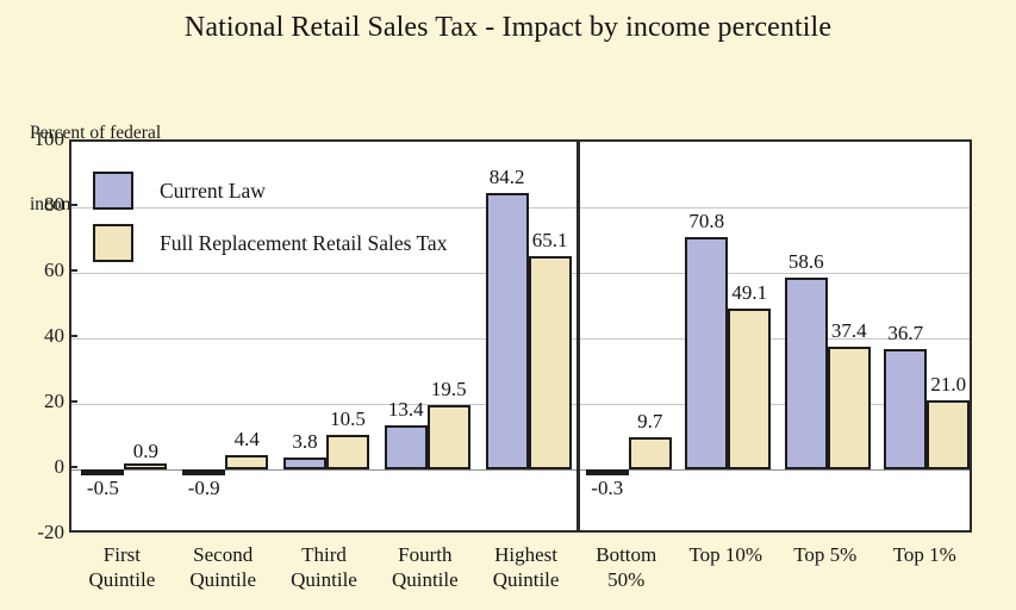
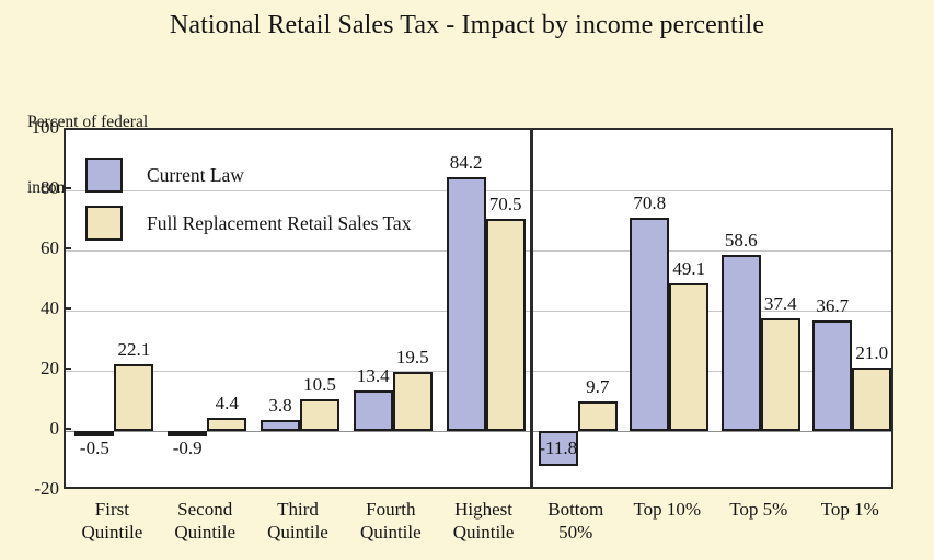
Full Replacement Retail Sales Tax/First Quintile: 0.9 -> 22.1
Full Replacement Retail Sales Tax/Highest Quintile: 65.1 -> 70.5
Current Law/Bottom 50%: -0.3 -> -11.8
